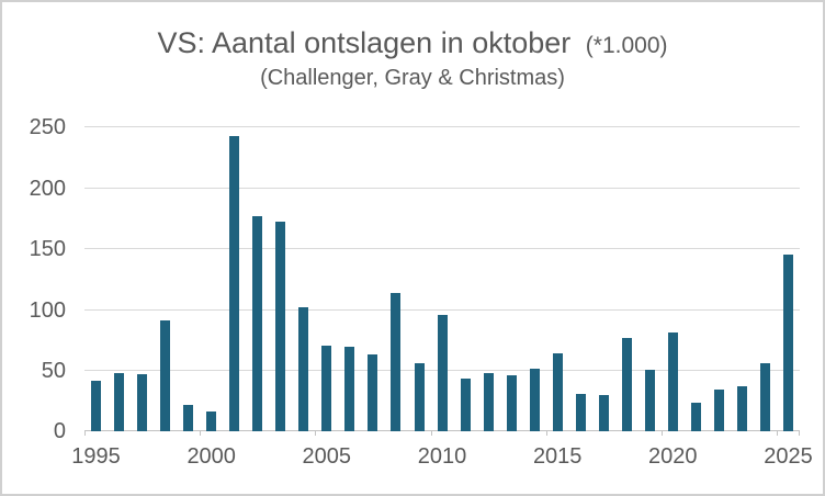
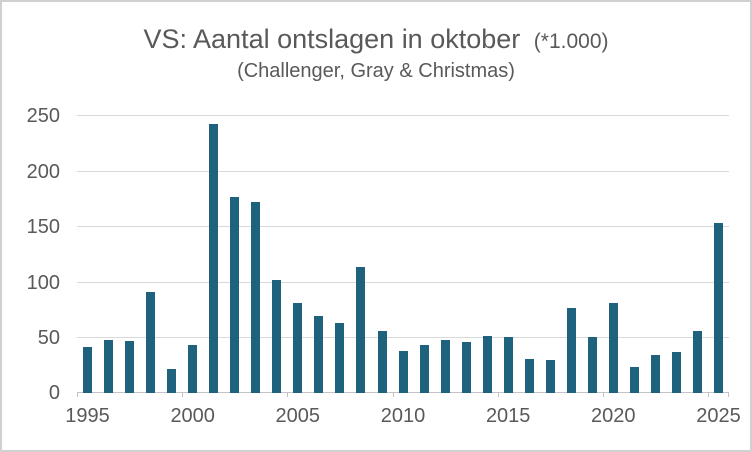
2000: 16 -> 43
2005: 70 -> 81
2010: 95 -> 38
2015: 64 -> 50
2025: 145 -> 153
